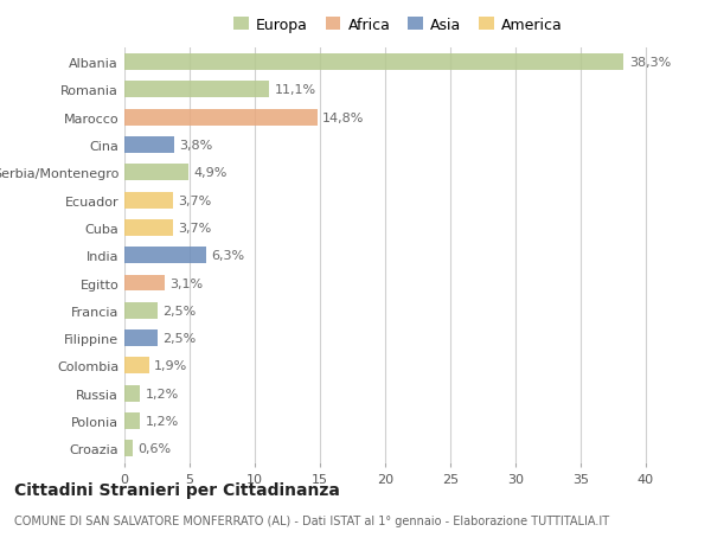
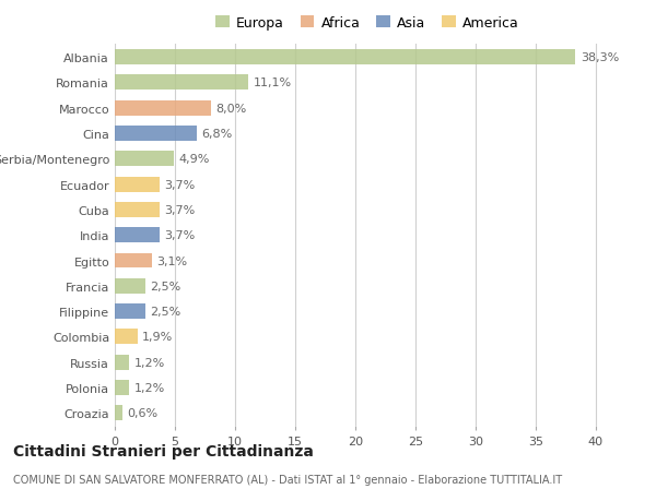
Marocco: 14,8% -> 8,0%
Cina: 3,8% -> 6,8%
India: 6,3% -> 3,7%
